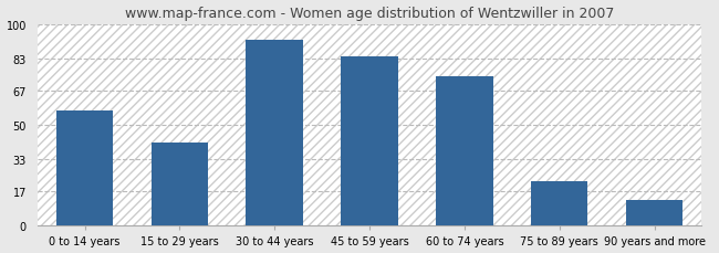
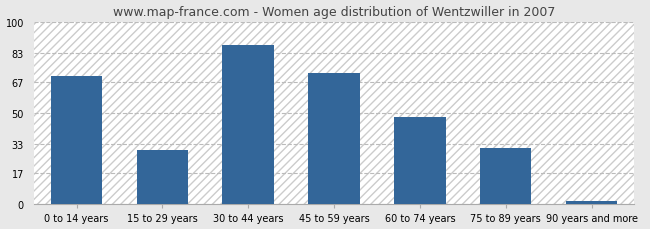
0 to 14 years: 57 -> 70
15 to 29 years: 41 -> 30
30 to 44 years: 92 -> 87
45 to 59 years: 84 -> 72
60 to 74 years: 74 -> 48
75 to 89 years: 22 -> 31
90 years and more: 13 -> 2
